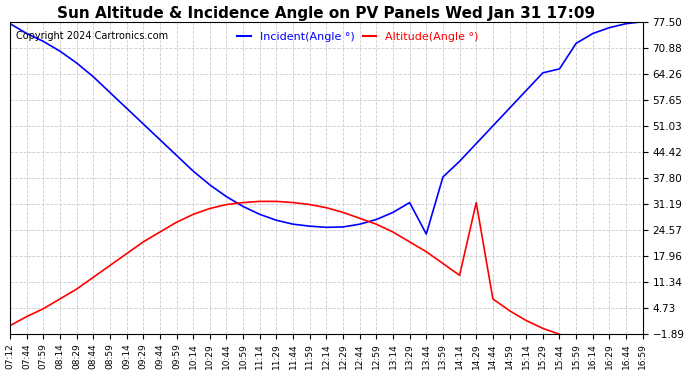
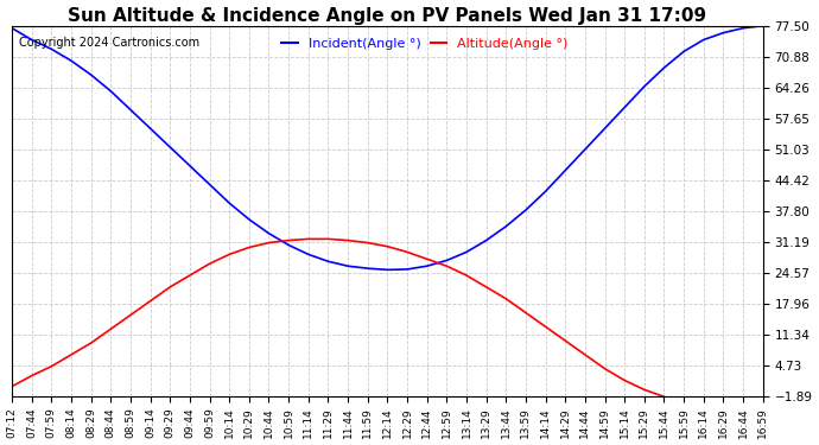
Incident(Angle °)/13:44: 23.5 -> 34.5
Altitude(Angle °)/14:29: 31.5 -> 10.0
Incident(Angle °)/15:44: 65.5 -> 68.5
